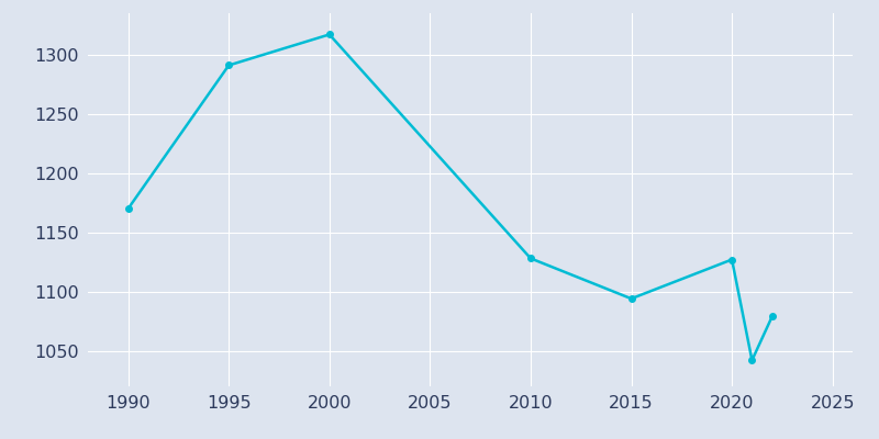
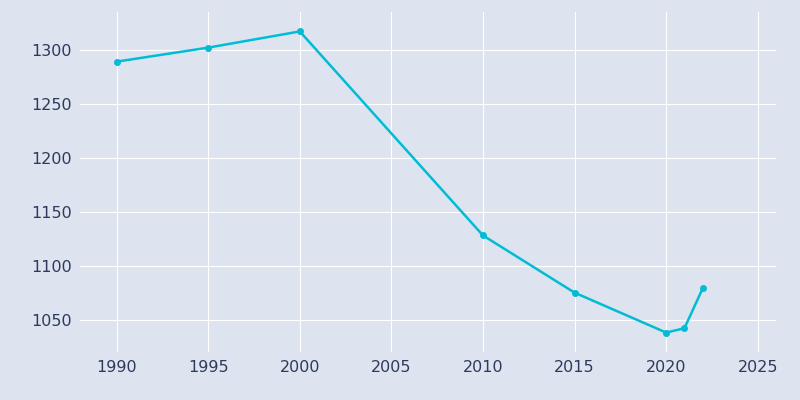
1990: 1170 -> 1289
1995: 1291 -> 1302
2015: 1094 -> 1075
2020: 1127 -> 1038
